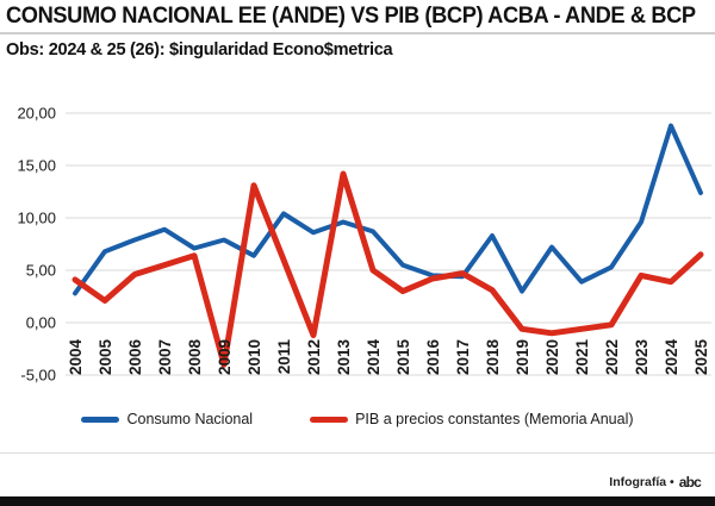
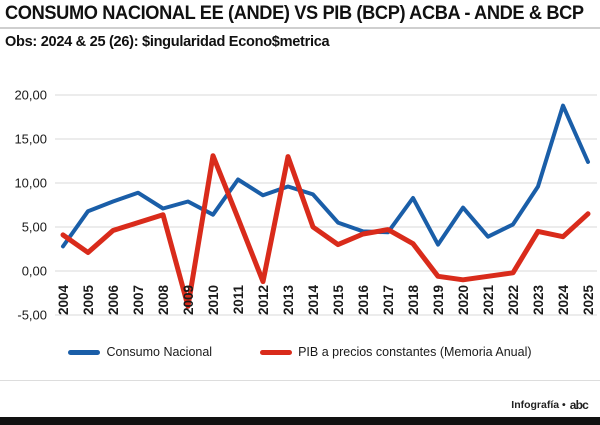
PIB a precios constantes (Memoria Anual)/2013: 14 -> 13
